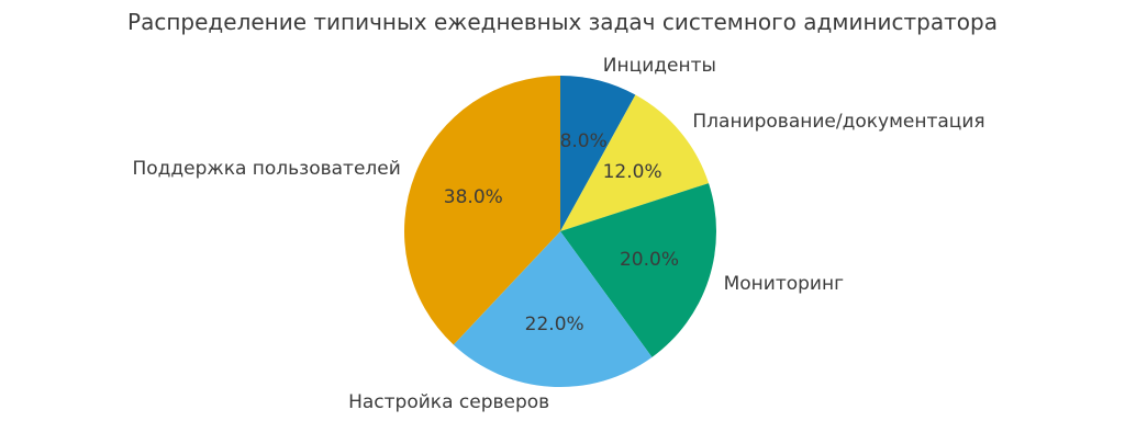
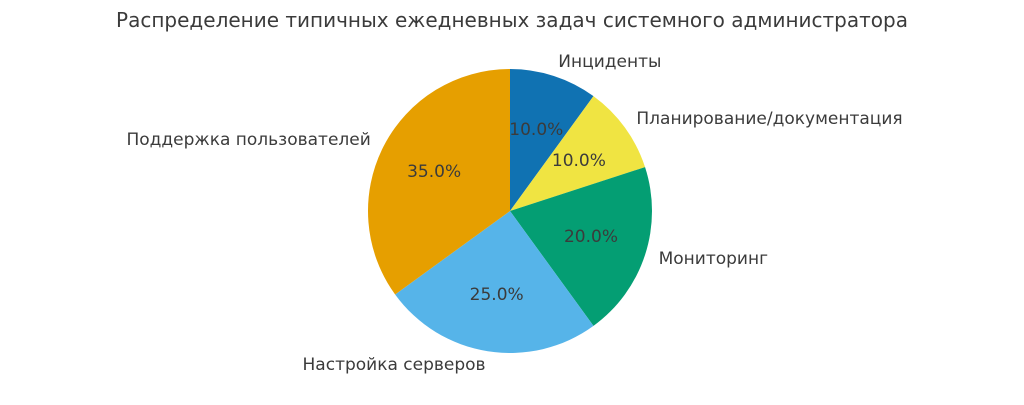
Инциденты: 8.0% -> 10.0%
Планирование/документация: 12.0% -> 10.0%
Настройка серверов: 22.0% -> 25.0%
Поддержка пользователей: 38.0% -> 35.0%
